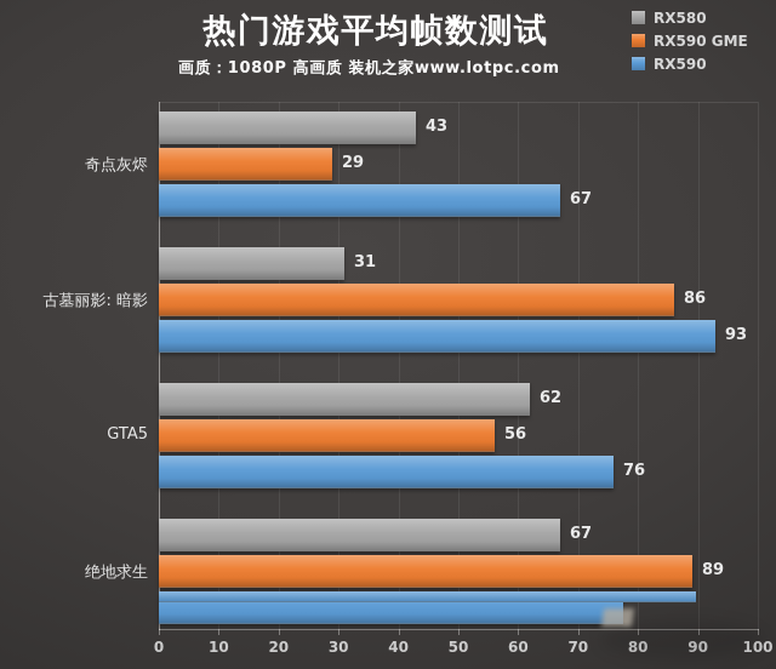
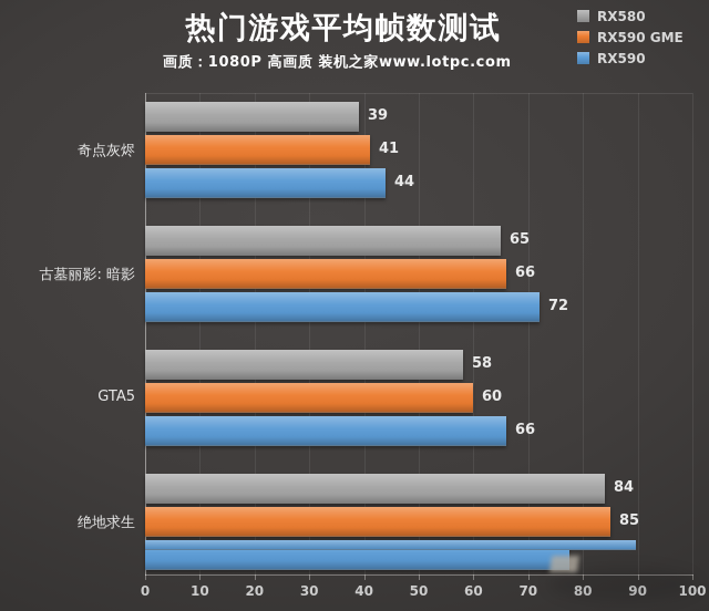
RX580/奇点灰烬: 43 -> 39
RX590 GME/奇点灰烬: 29 -> 41
RX590/奇点灰烬: 67 -> 44
RX580/古墓丽影: 暗影: 31 -> 65
RX590 GME/古墓丽影: 暗影: 86 -> 66
RX590/古墓丽影: 暗影: 93 -> 72
RX580/GTA5: 62 -> 58
RX590 GME/GTA5: 56 -> 60
RX590/GTA5: 76 -> 66
RX580/绝地求生: 67 -> 84
RX590 GME/绝地求生: 89 -> 85
RX590/绝地求生: 53 -> 90
